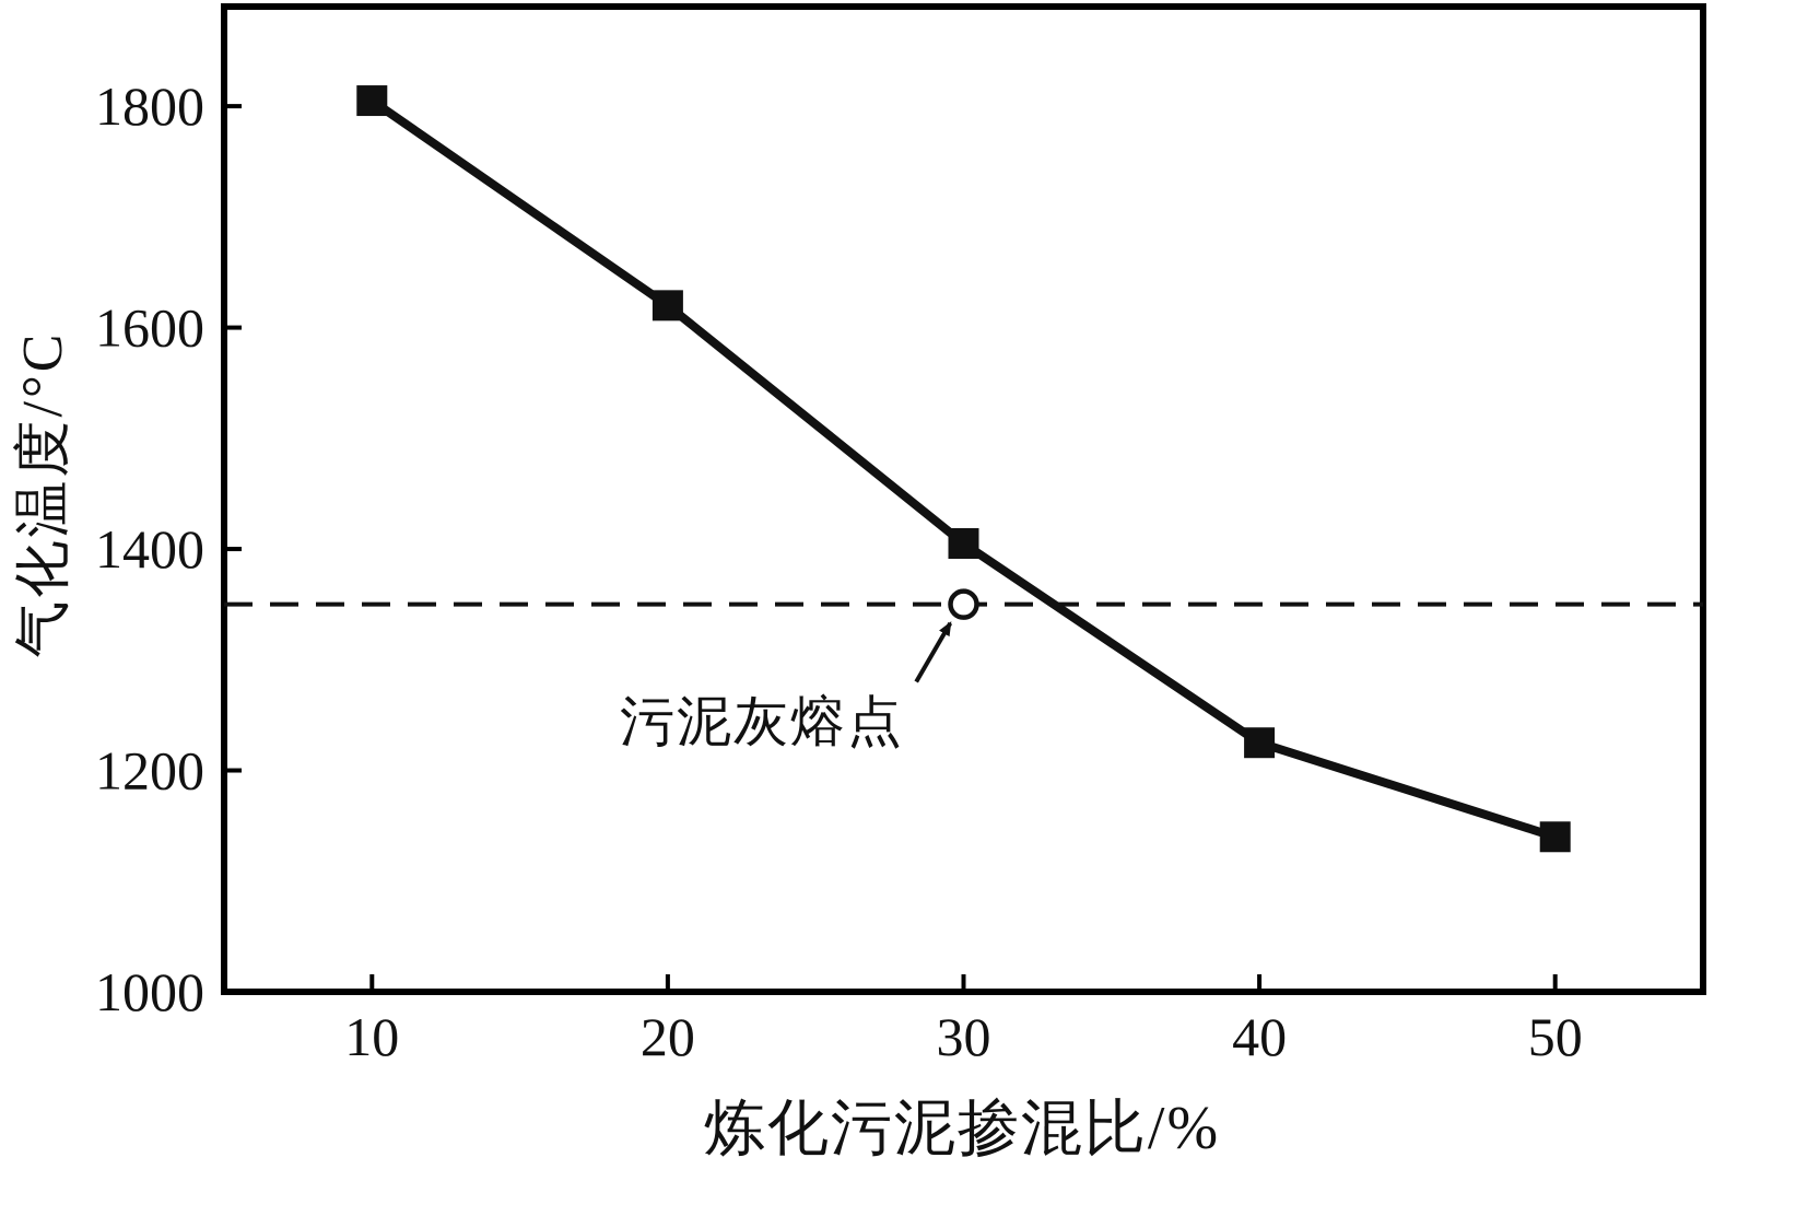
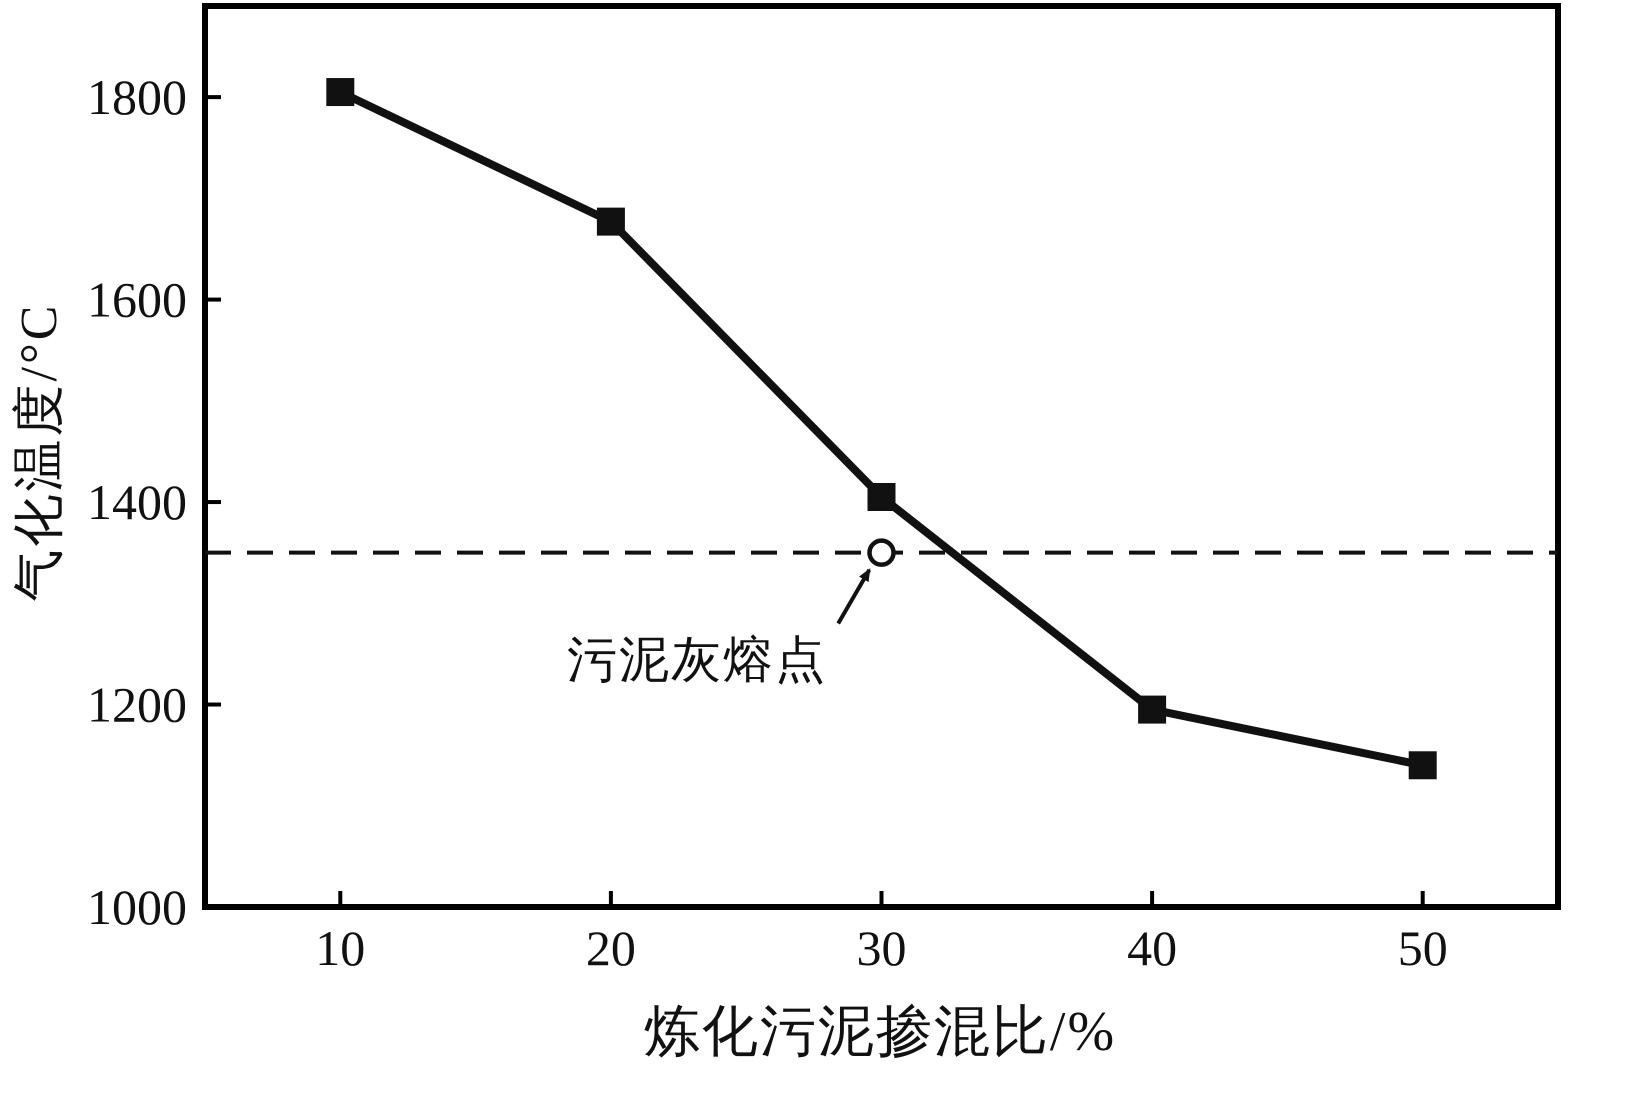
20: 1620 -> 1677
40: 1225 -> 1195
